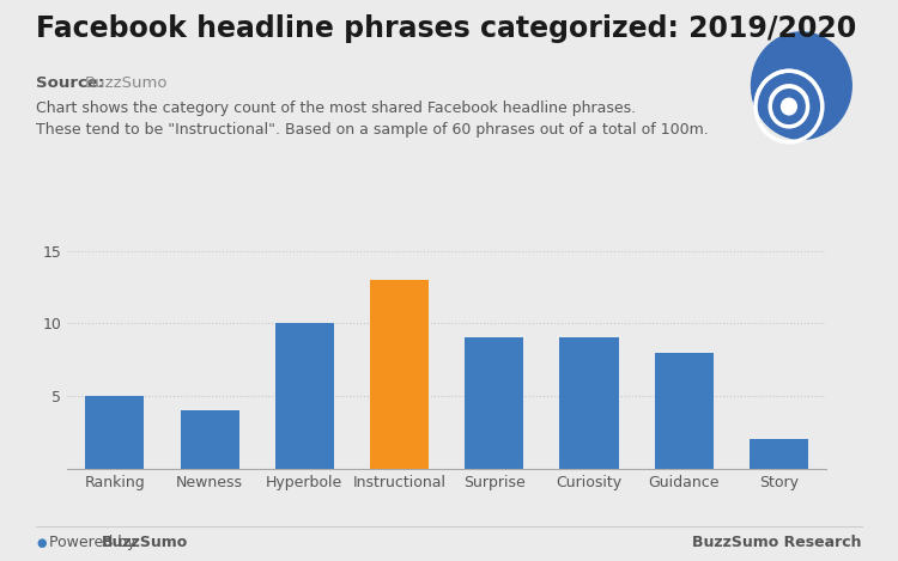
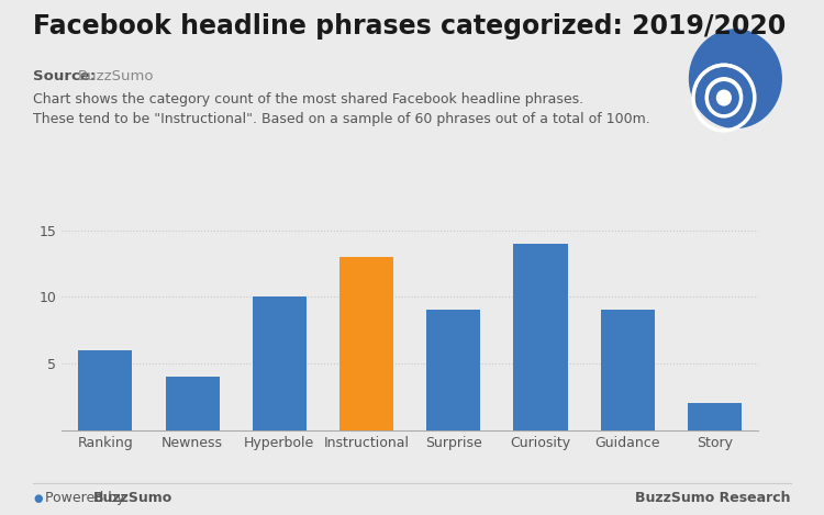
Ranking: 5 -> 6
Curiosity: 9 -> 14
Guidance: 8 -> 9
